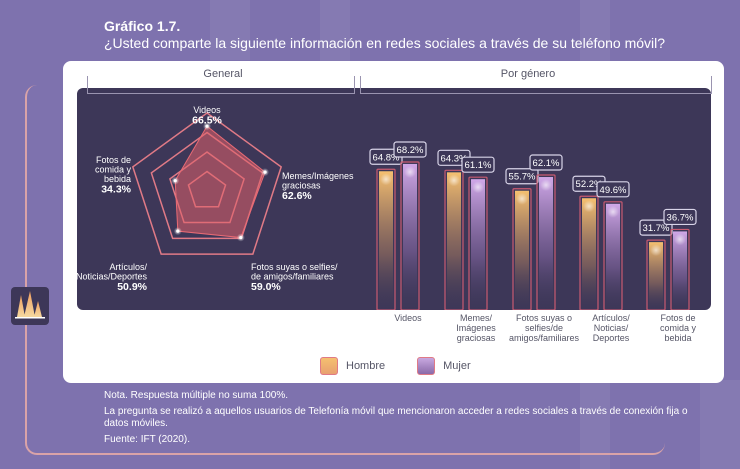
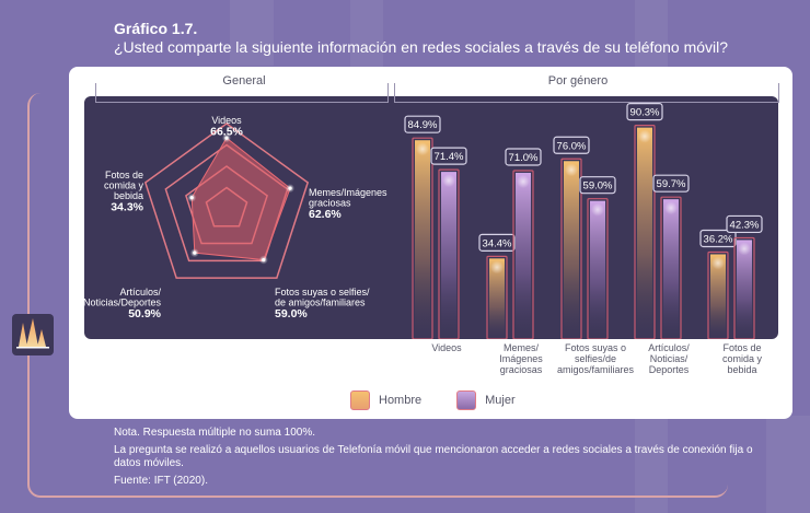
Por género/Hombre/Videos: 64.8% -> 84.9%
Por género/Mujer/Videos: 68.2% -> 71.4%
Por género/Hombre/Memes/ Imágenes graciosas: 64.3% -> 34.4%
Por género/Mujer/Memes/ Imágenes graciosas: 61.1% -> 71.0%
Por género/Hombre/Fotos suyas o selfies/de amigos/familiares: 55.7% -> 76.0%
Por género/Mujer/Fotos suyas o selfies/de amigos/familiares: 62.1% -> 59.0%
Por género/Hombre/Artículos/ Noticias/ Deportes: 52.2% -> 90.3%
Por género/Mujer/Artículos/ Noticias/ Deportes: 49.6% -> 59.7%
Por género/Hombre/Fotos de comida y bebida: 31.7% -> 36.2%
Por género/Mujer/Fotos de comida y bebida: 36.7% -> 42.3%
